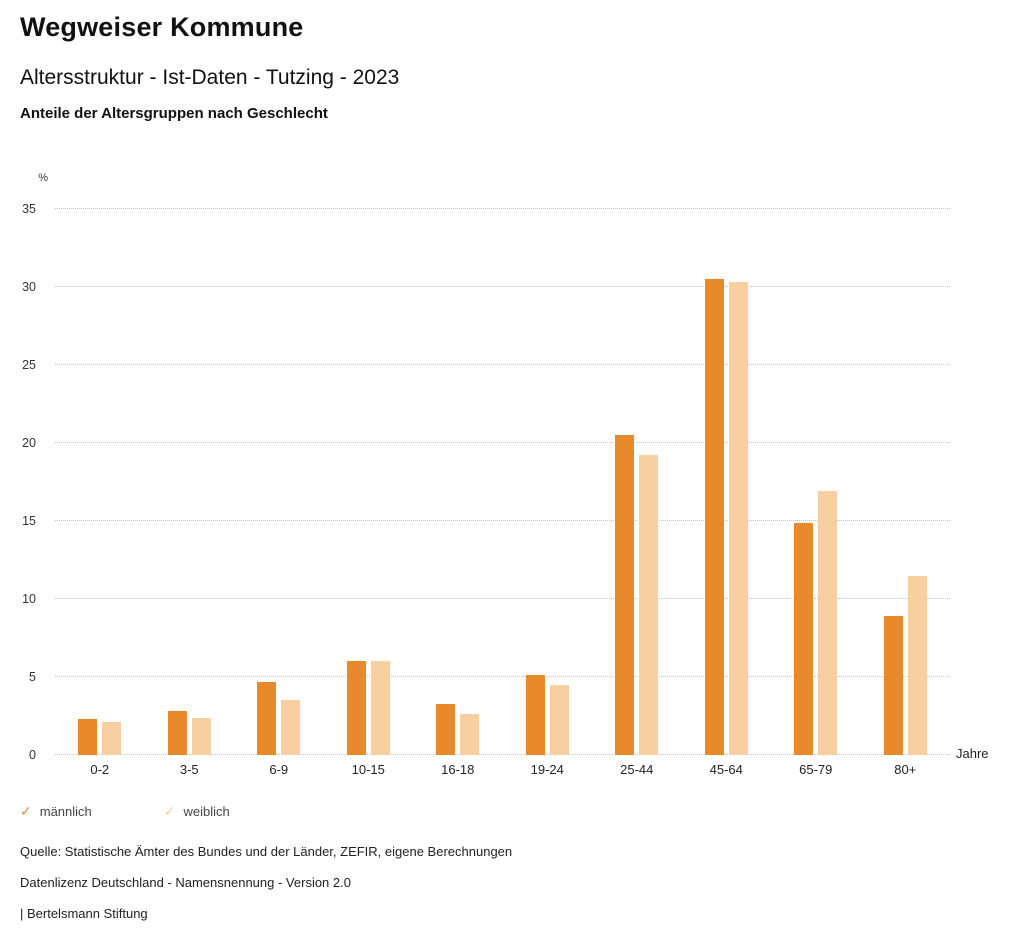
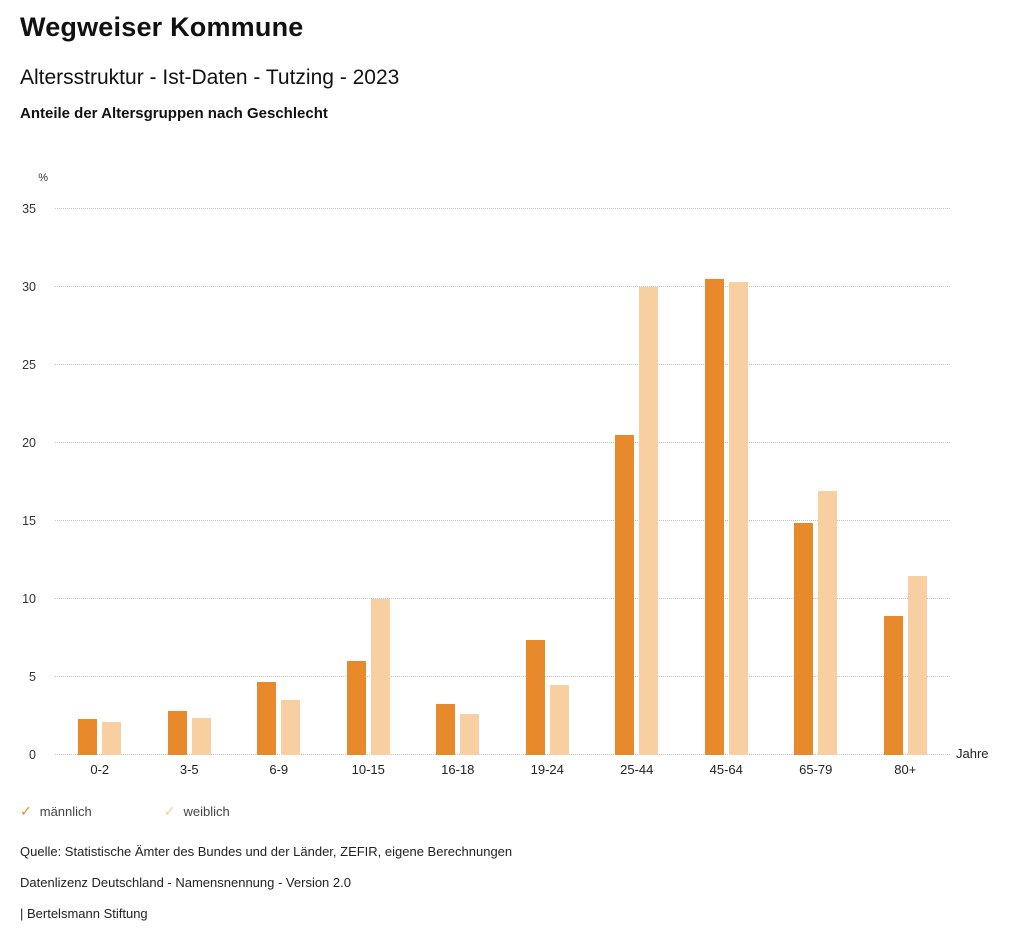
weiblich/10-15: 6.0 -> 10.0
männlich/19-24: 5.1 -> 7.4
weiblich/25-44: 19.2 -> 30.0
